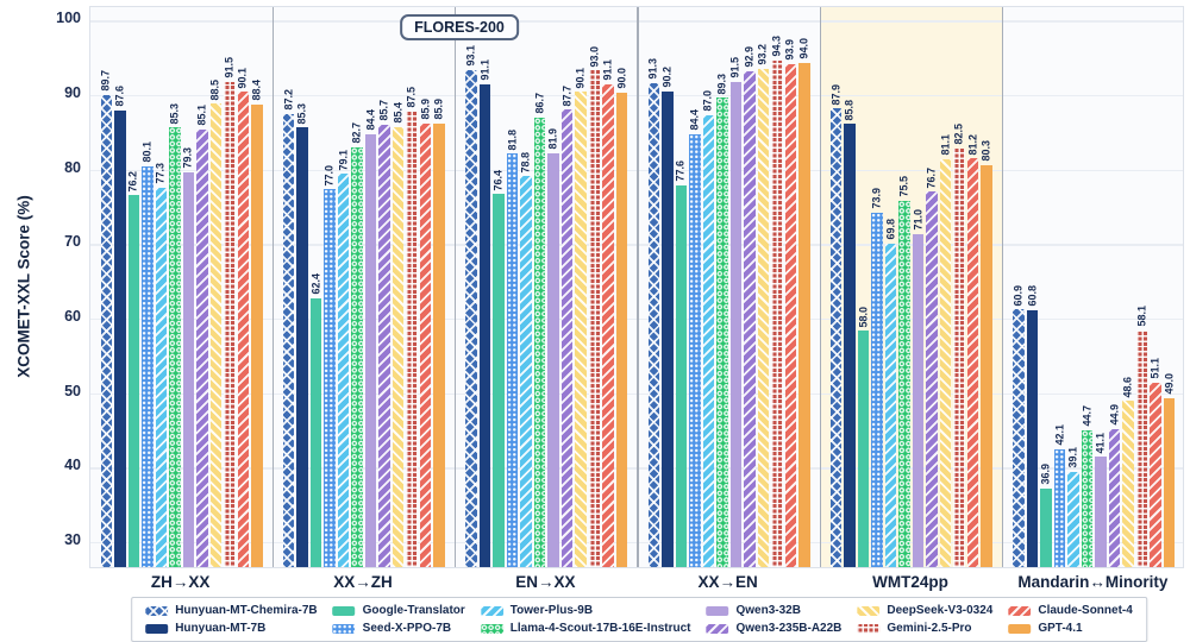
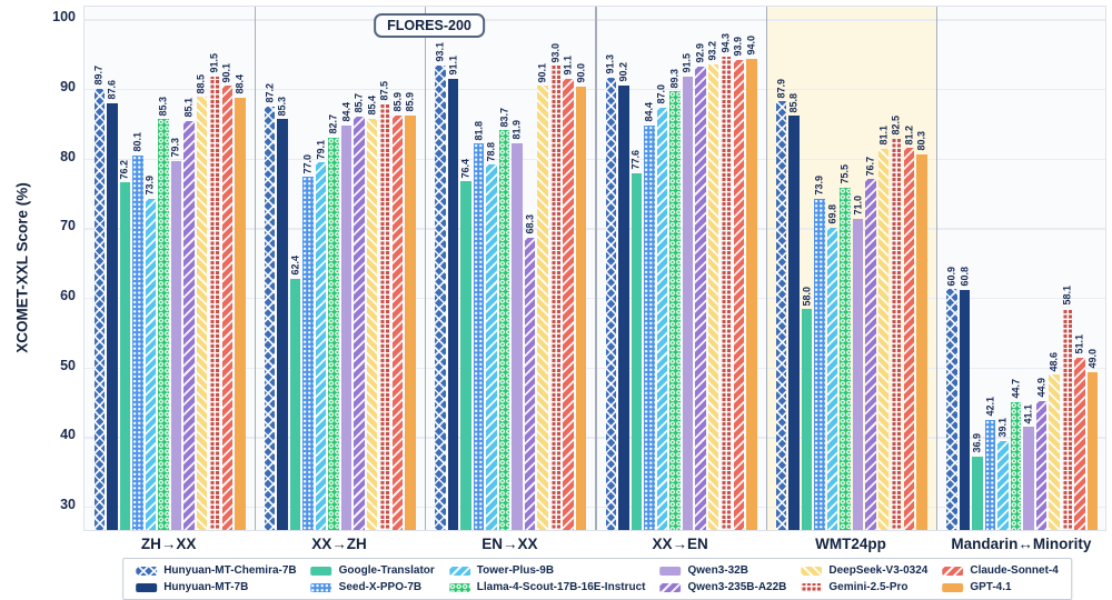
Tower-Plus-9B/ZH→XX: 77.3 -> 73.9
Llama-4-Scout-17B-16E-Instruct/EN→XX: 86.7 -> 83.7
Qwen3-235B-A22B/EN→XX: 87.7 -> 68.3
